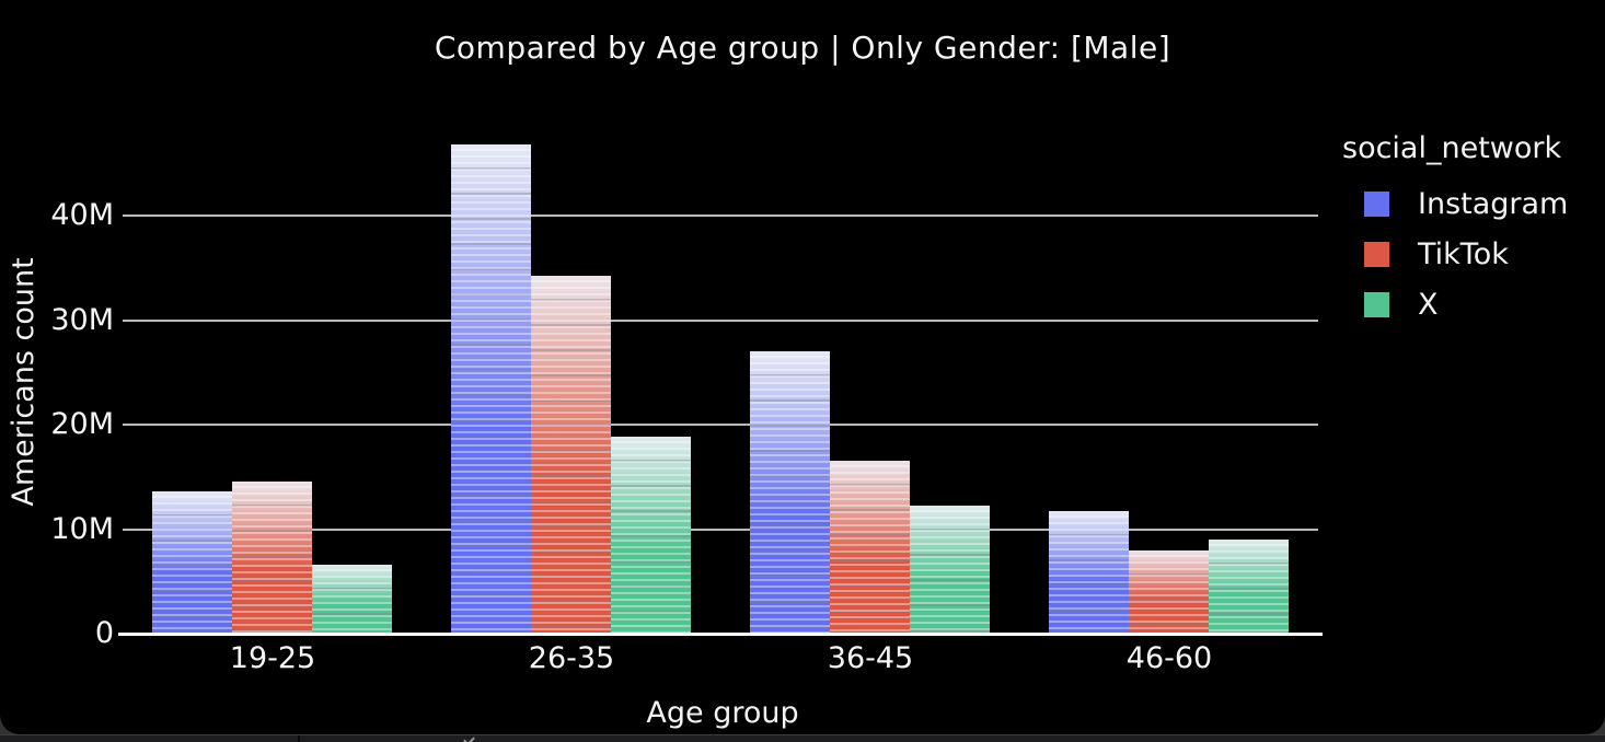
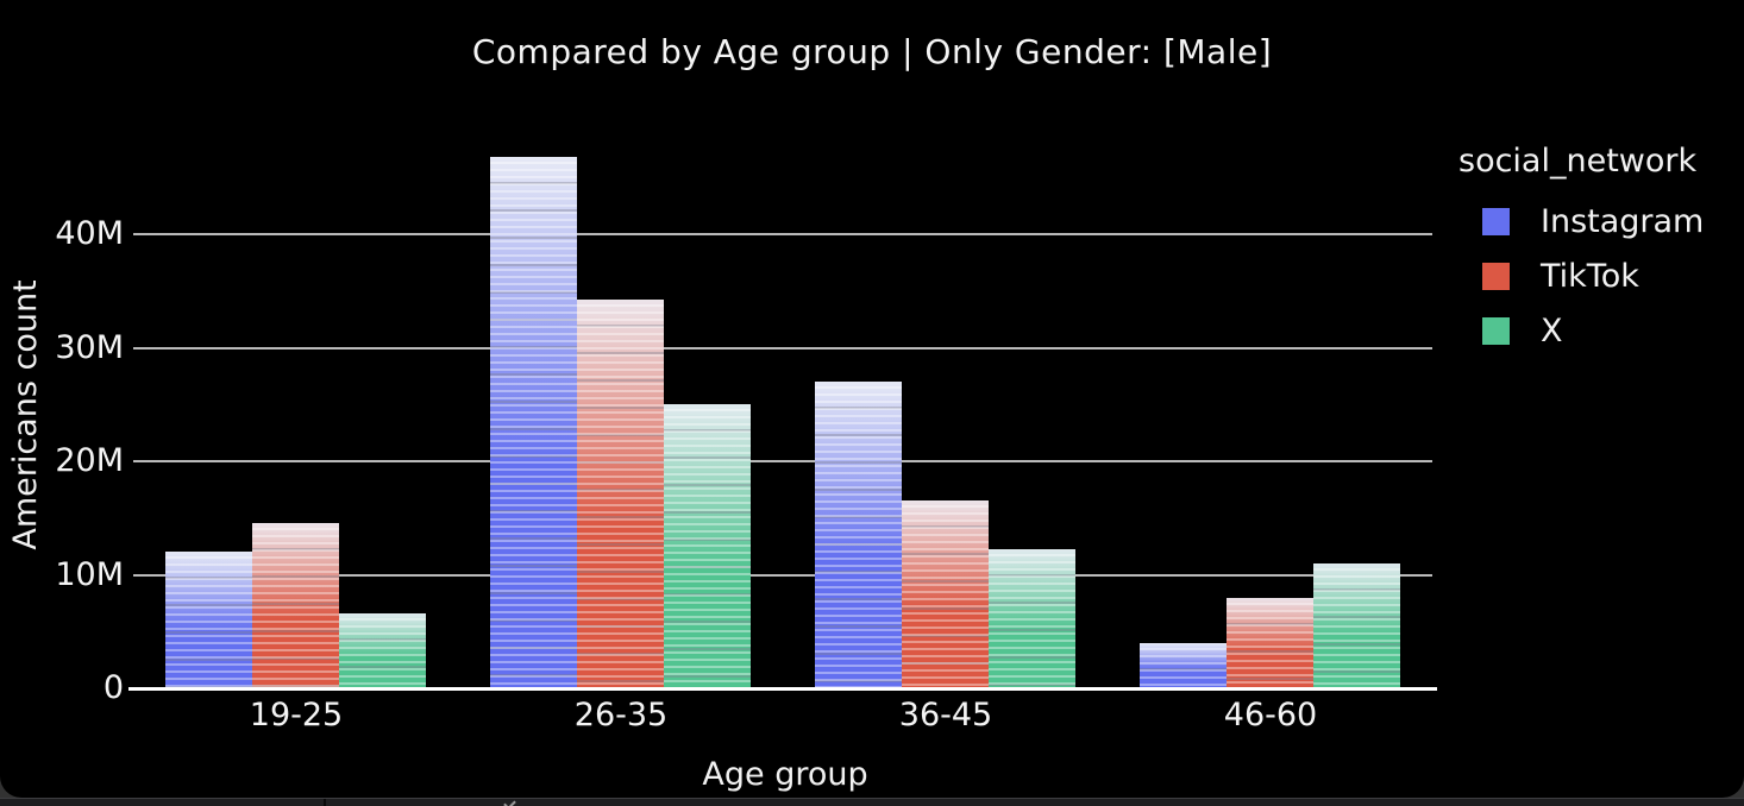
Instagram/19-25: 14M -> 12M
X/26-35: 19M -> 25M
Instagram/46-60: 12M -> 4M
X/46-60: 9M -> 11M
